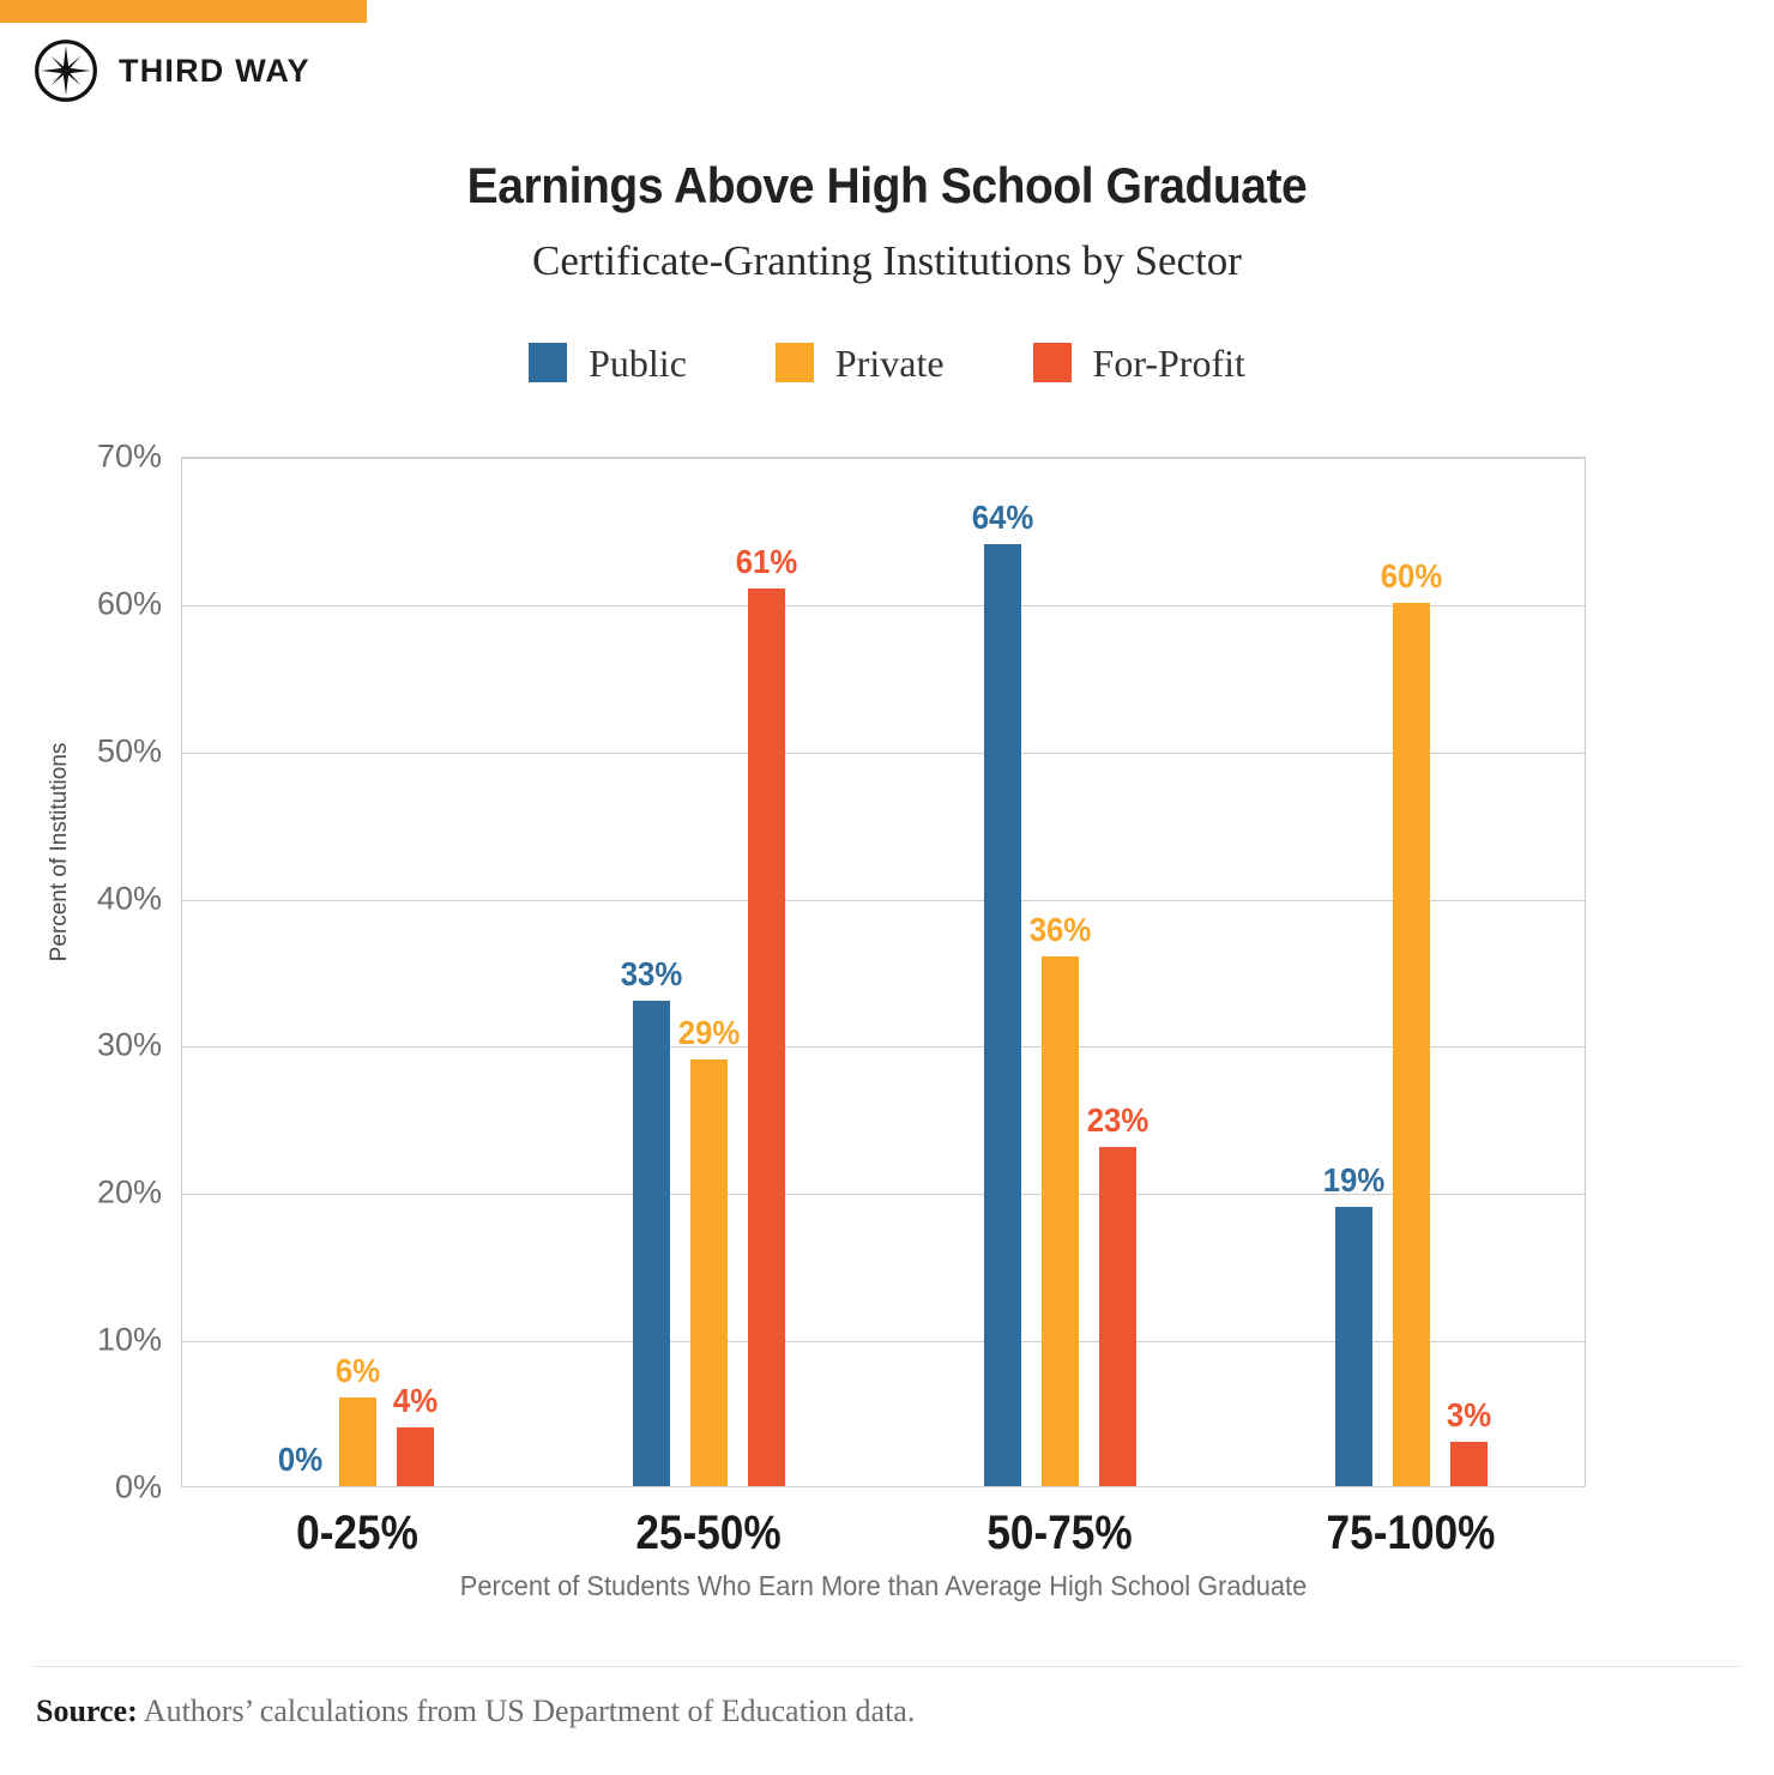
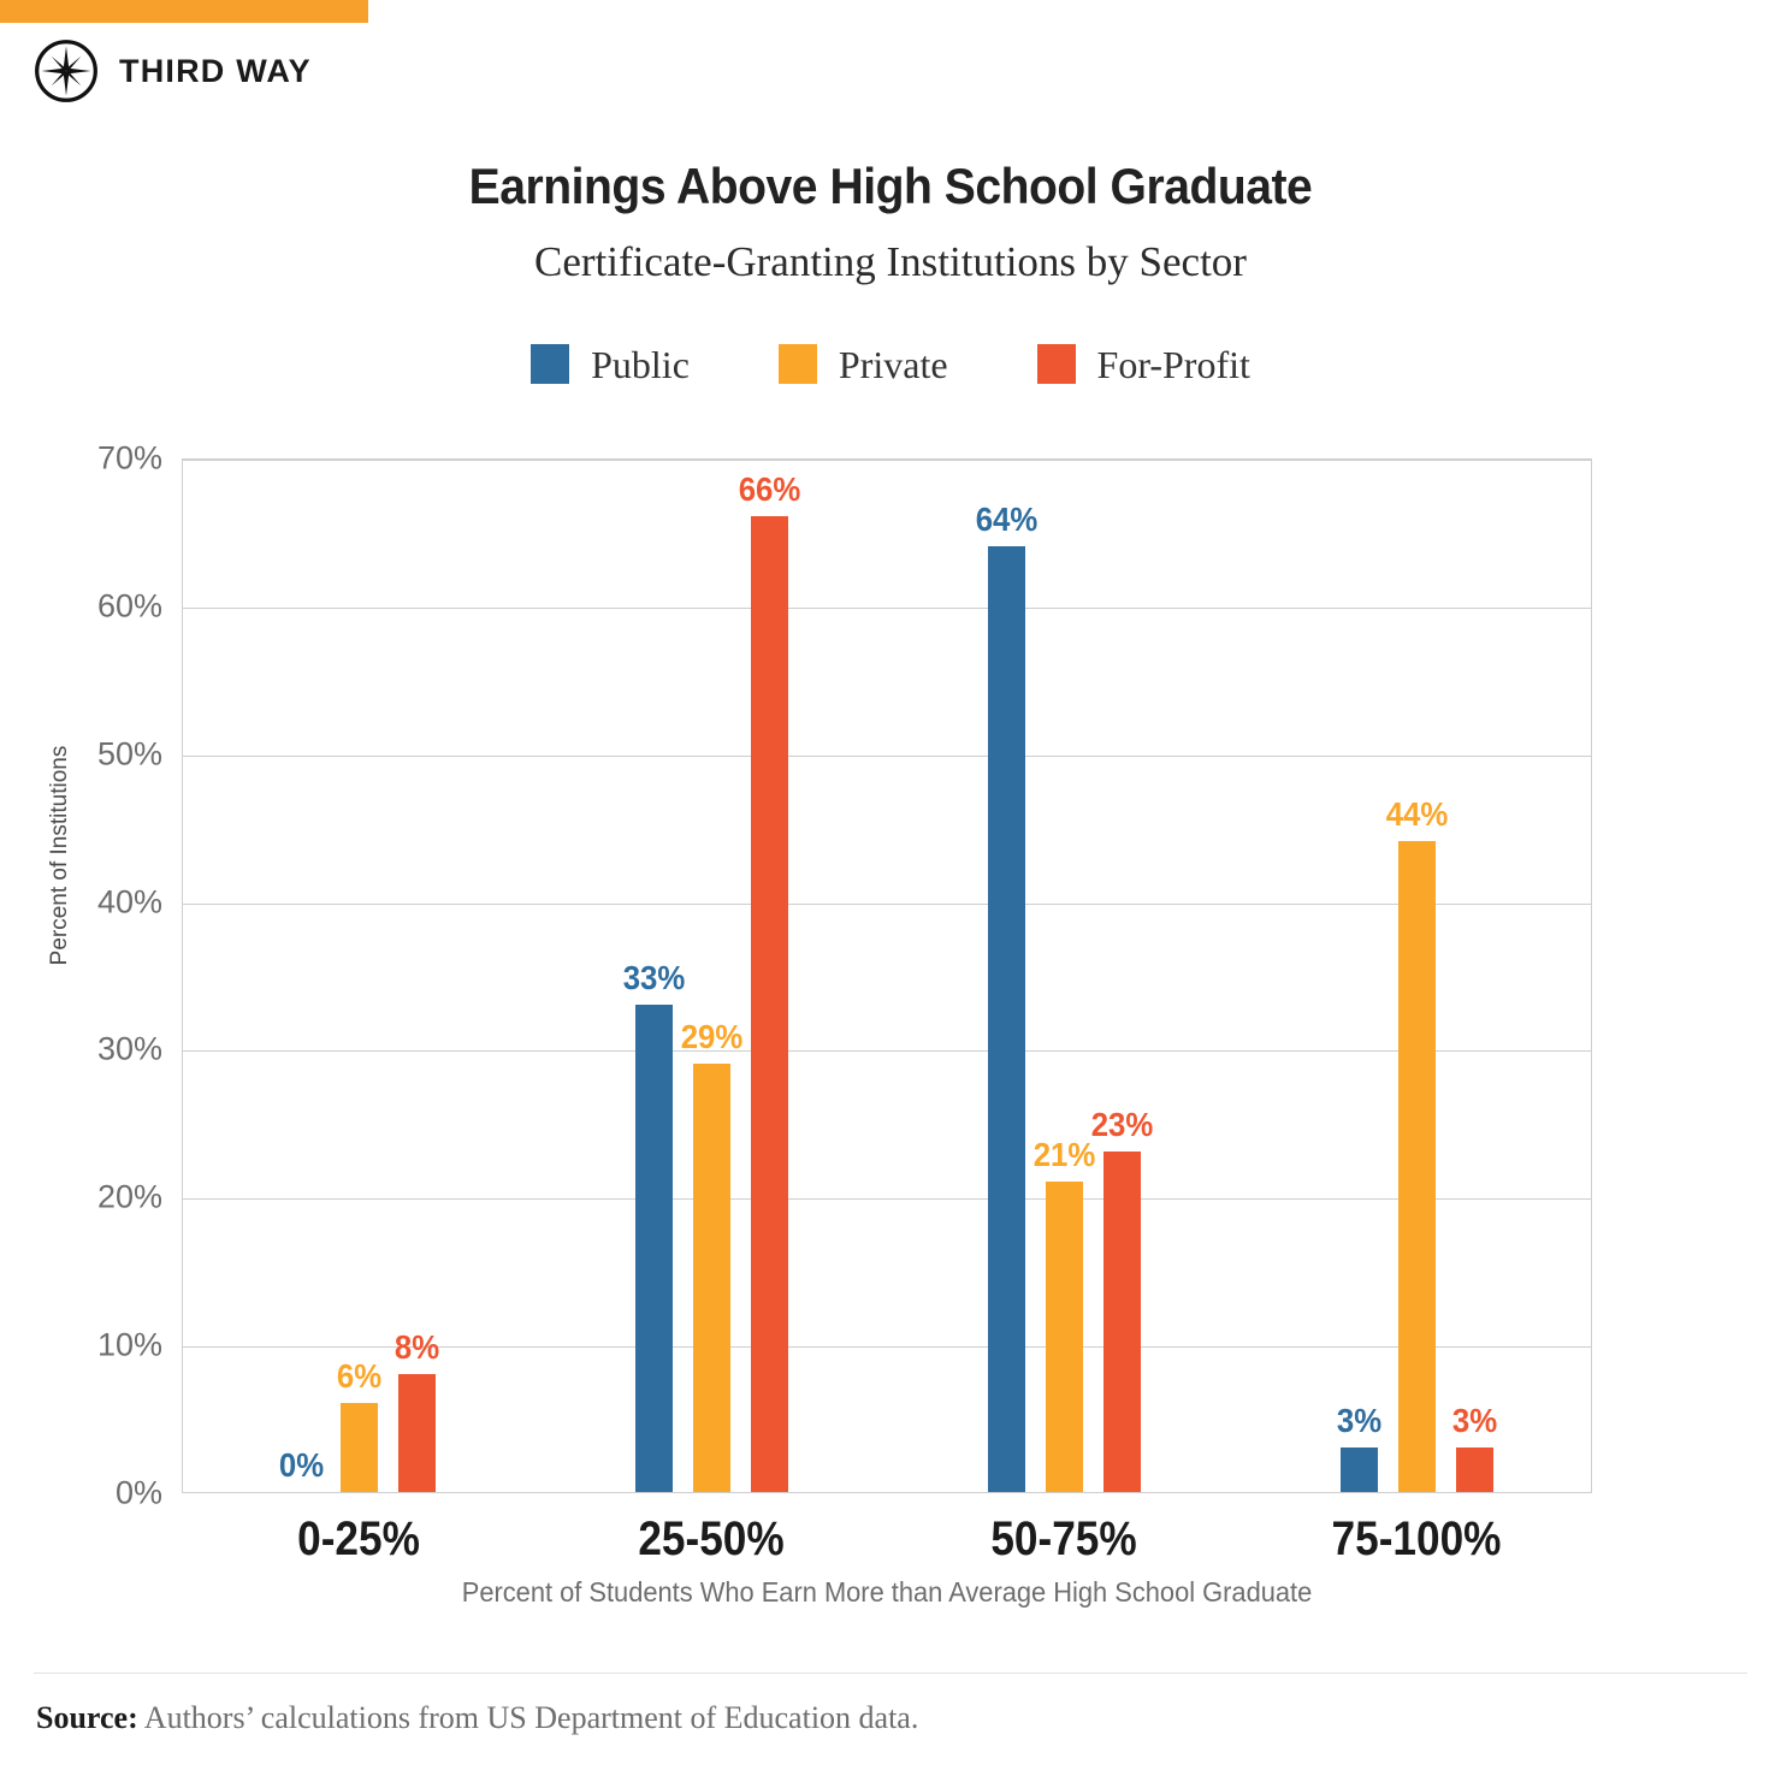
For-Profit/0-25%: 4% -> 8%
For-Profit/25-50%: 61% -> 66%
Private/50-75%: 36% -> 21%
Public/75-100%: 19% -> 3%
Private/75-100%: 60% -> 44%
